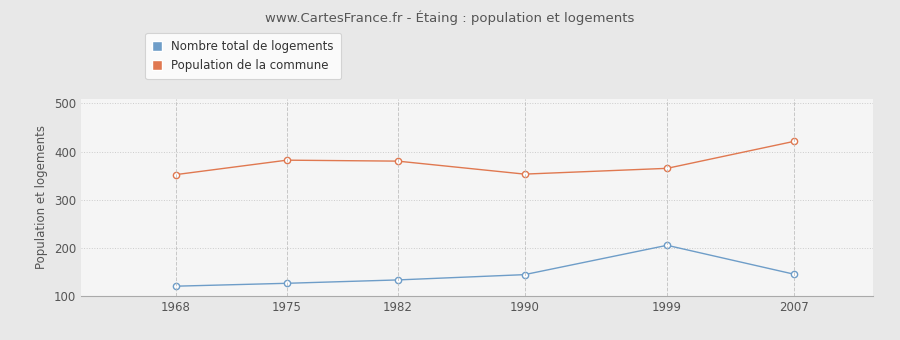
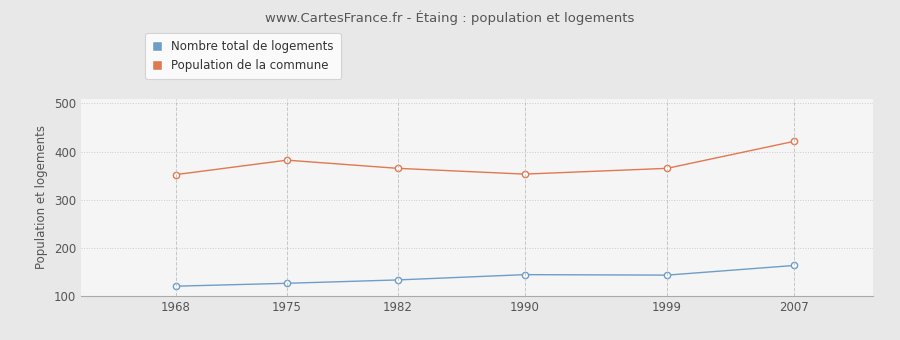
Population de la commune/1982: 380 -> 365
Nombre total de logements/1999: 205 -> 143
Nombre total de logements/2007: 145 -> 163
